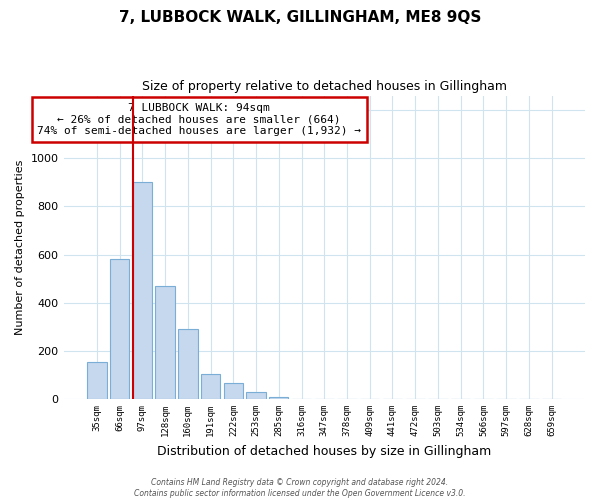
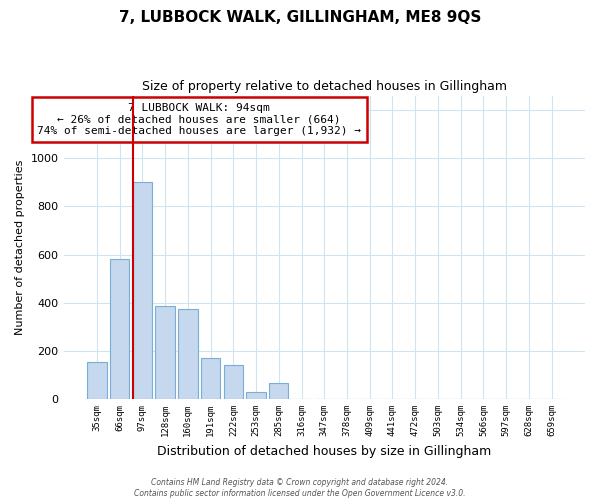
128sqm: 470 -> 385
160sqm: 290 -> 375
191sqm: 105 -> 170
222sqm: 65 -> 140
285sqm: 10 -> 65
